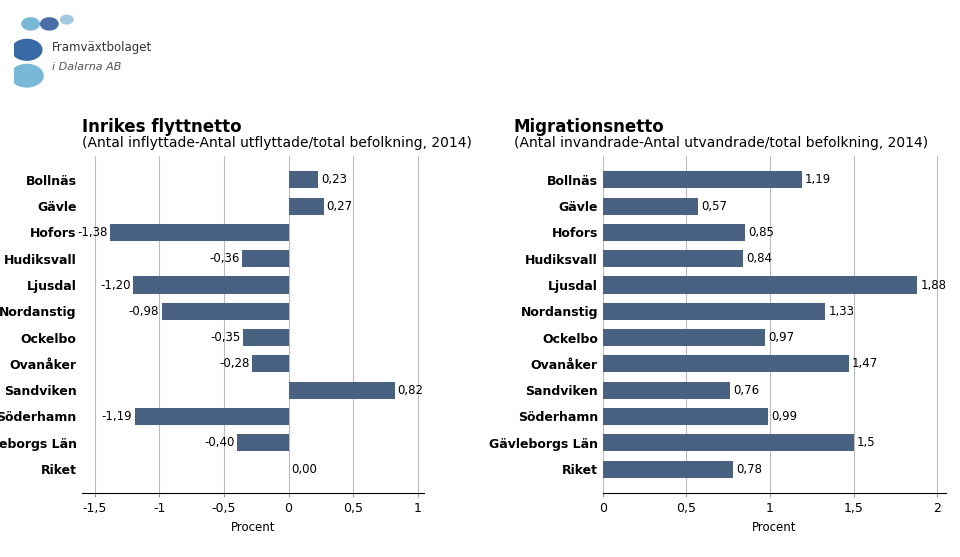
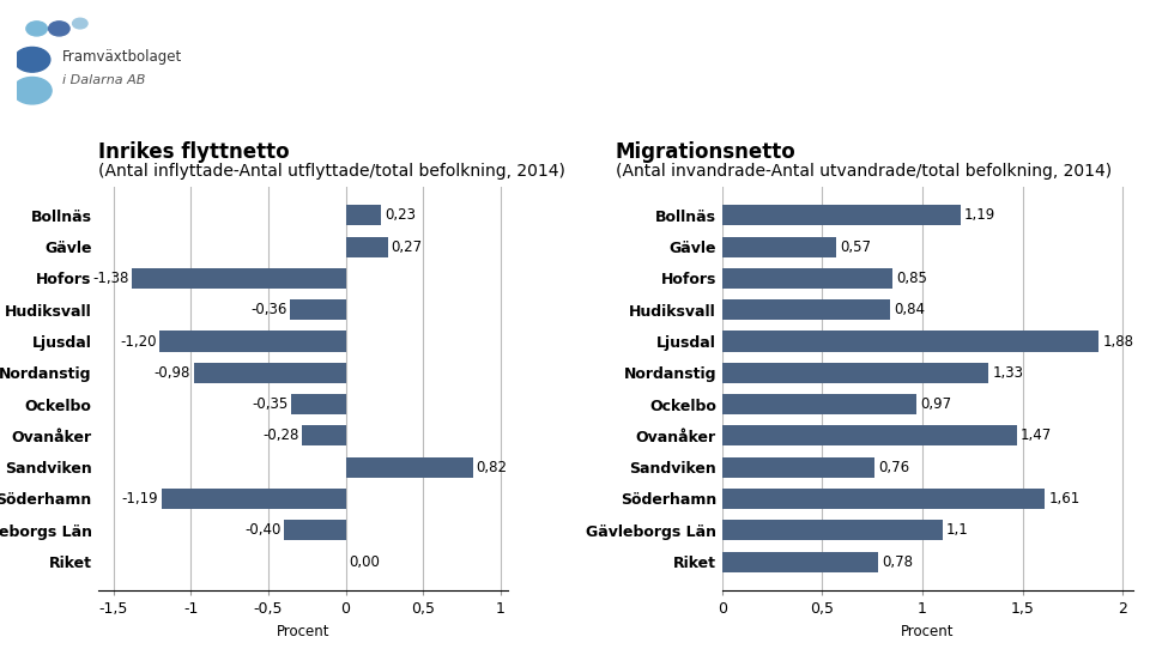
Söderhamn: 0,99 -> 1,61
Gävleborgs Län: 1,5 -> 1,1
